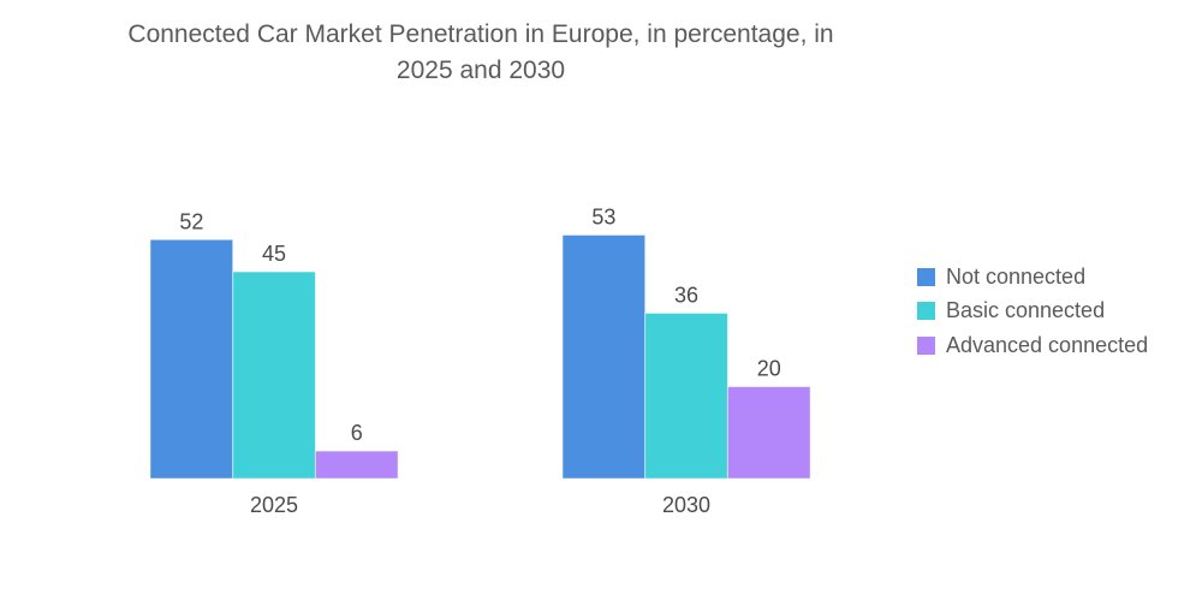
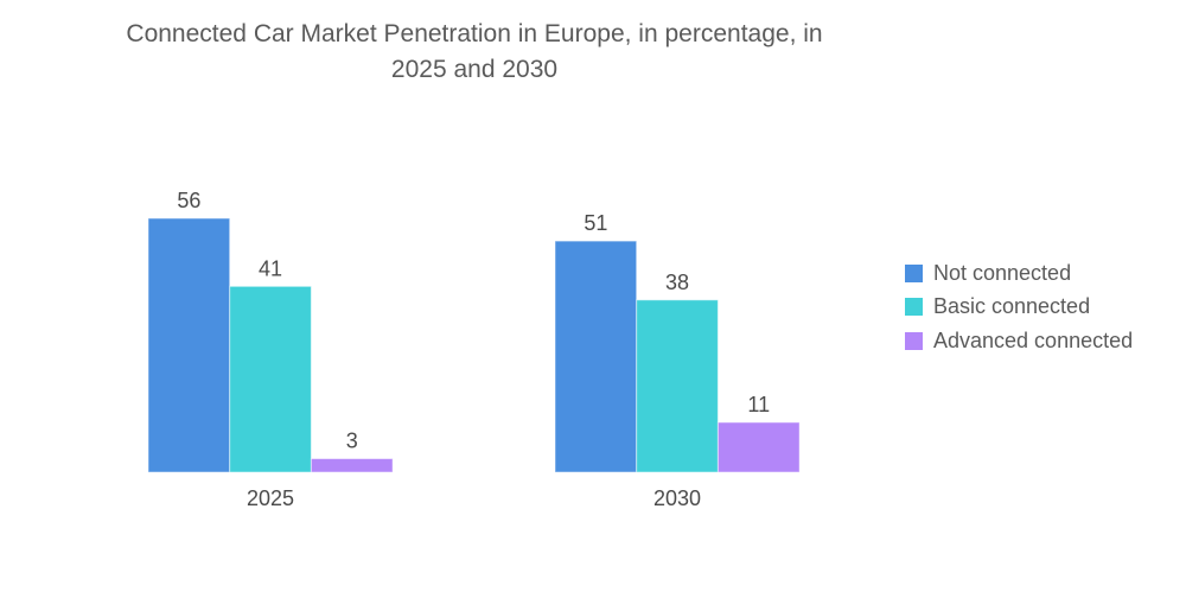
Not connected/2025: 52 -> 56
Basic connected/2025: 45 -> 41
Advanced connected/2025: 6 -> 3
Not connected/2030: 53 -> 51
Basic connected/2030: 36 -> 38
Advanced connected/2030: 20 -> 11
